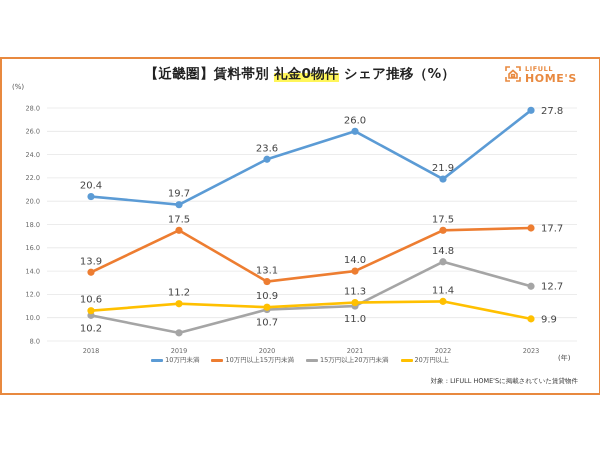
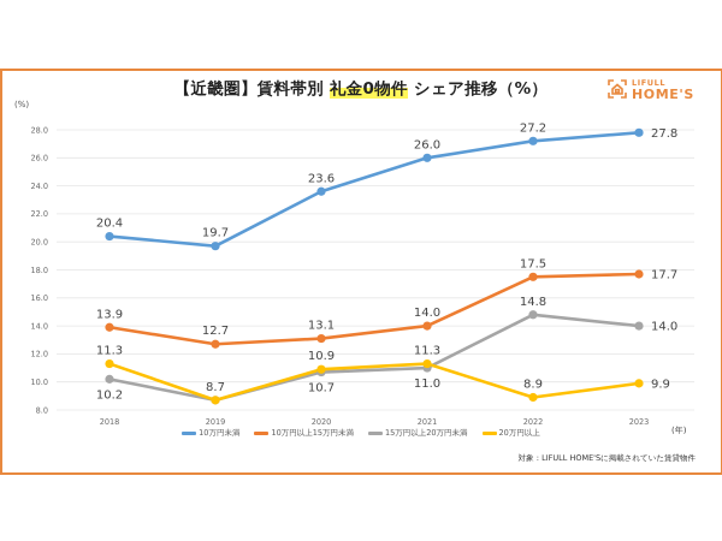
20万円以上/2018: 10.6 -> 11.3
10万円以上15万円未満/2019: 17.5 -> 12.7
20万円以上/2019: 11.2 -> 8.7
10万円未満/2022: 21.9 -> 27.2
20万円以上/2022: 11.4 -> 8.9
15万円以上20万円未満/2023: 12.7 -> 14.0
